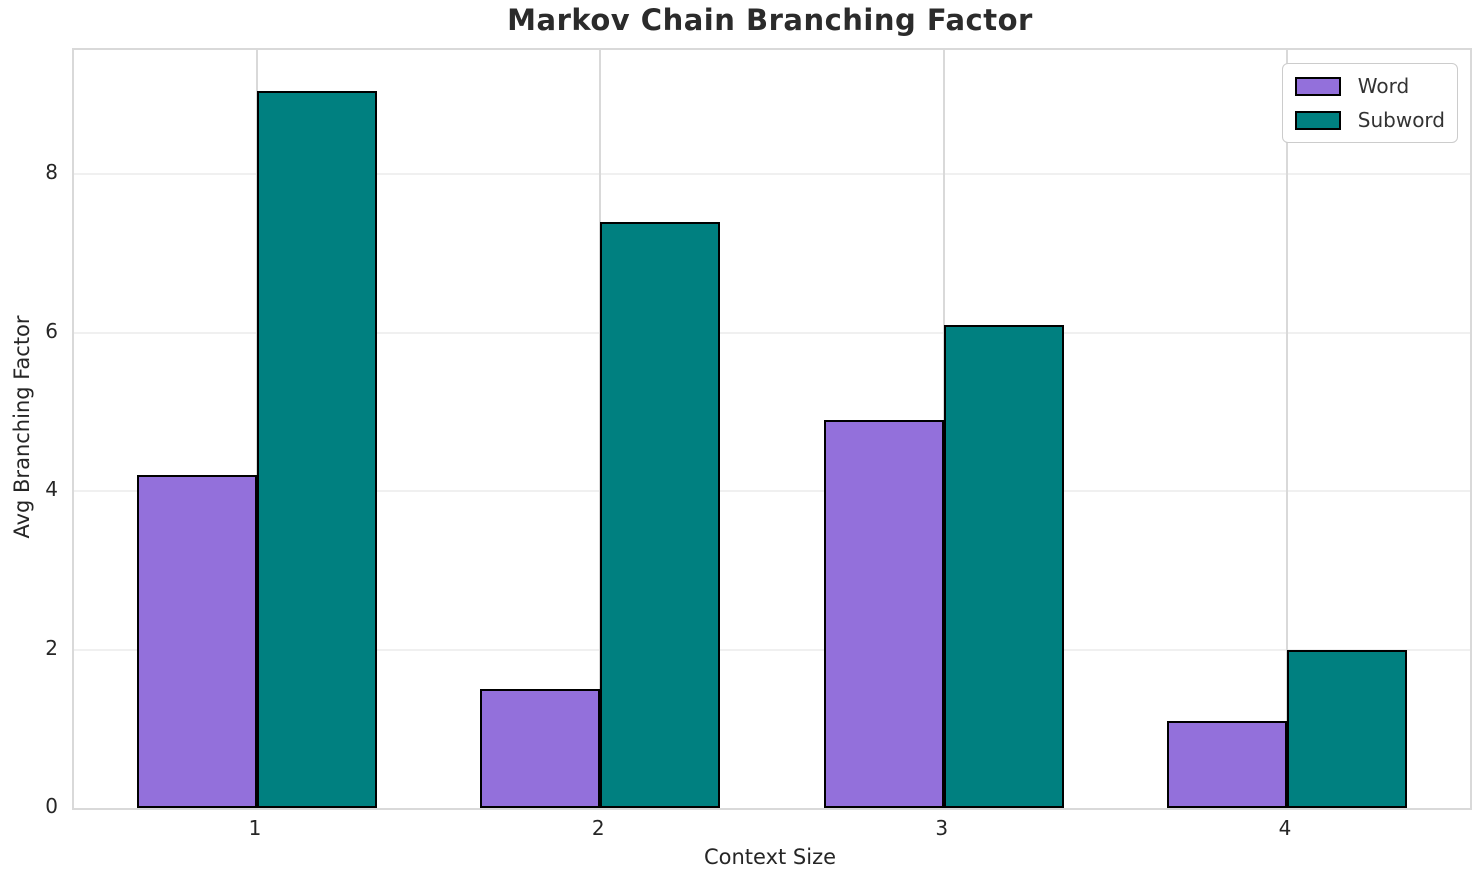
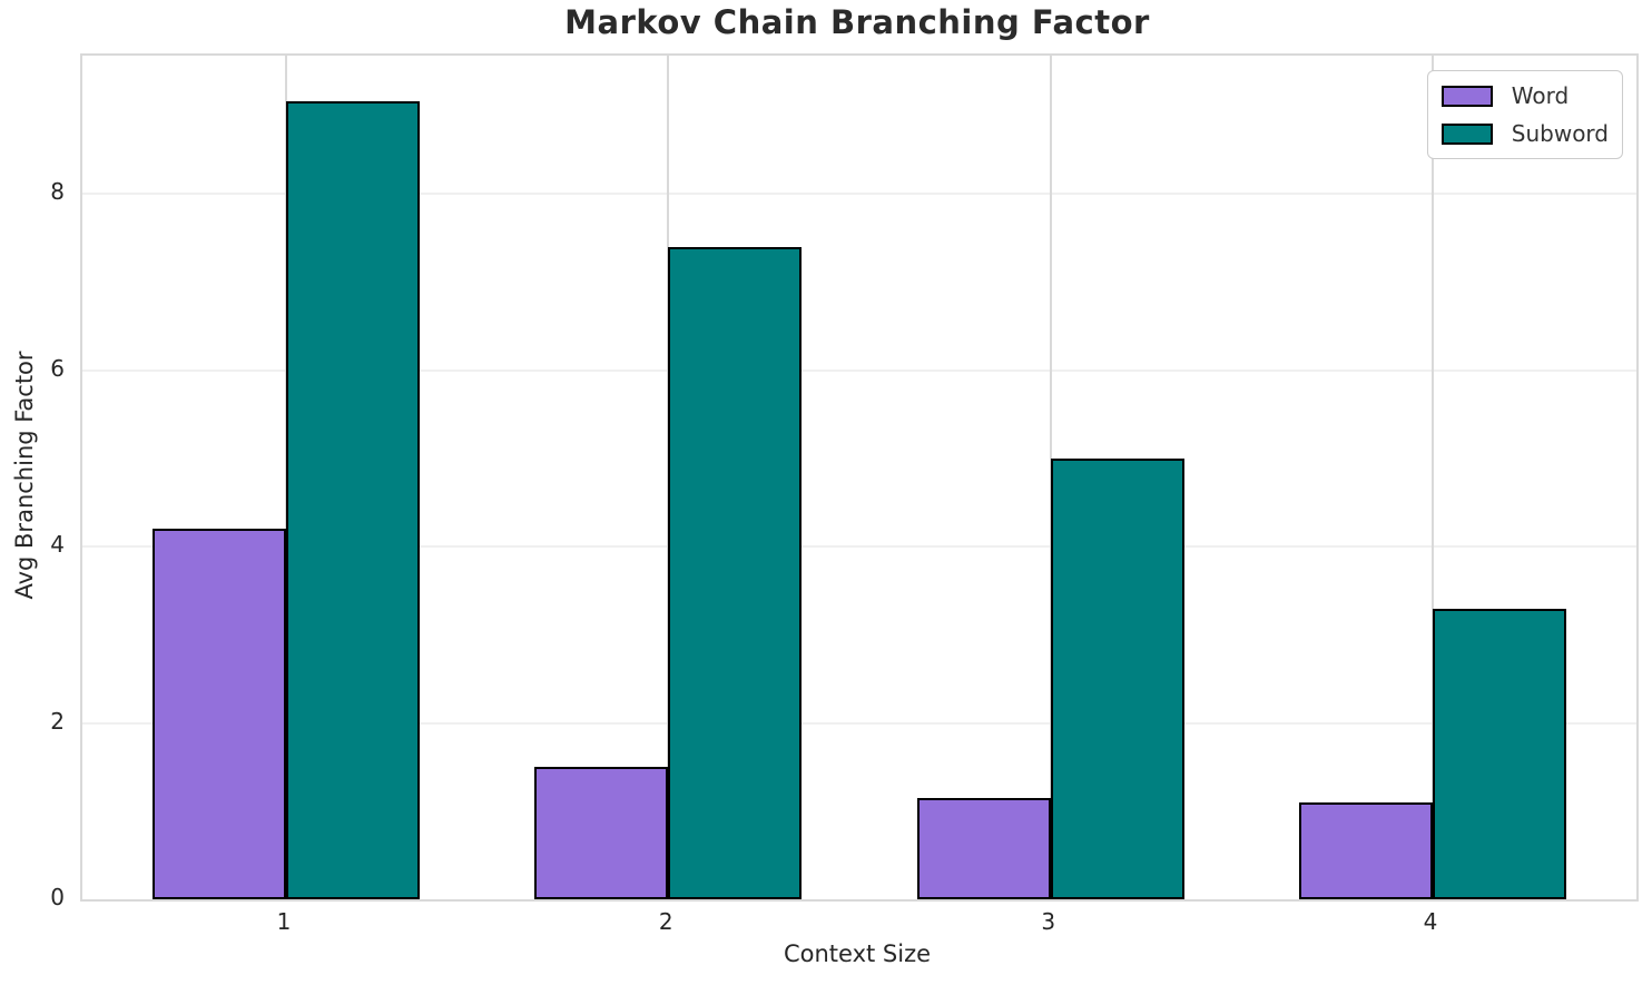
Word/3: 4.9 -> 1.1
Subword/3: 6.1 -> 5.0
Subword/4: 2.0 -> 3.3
